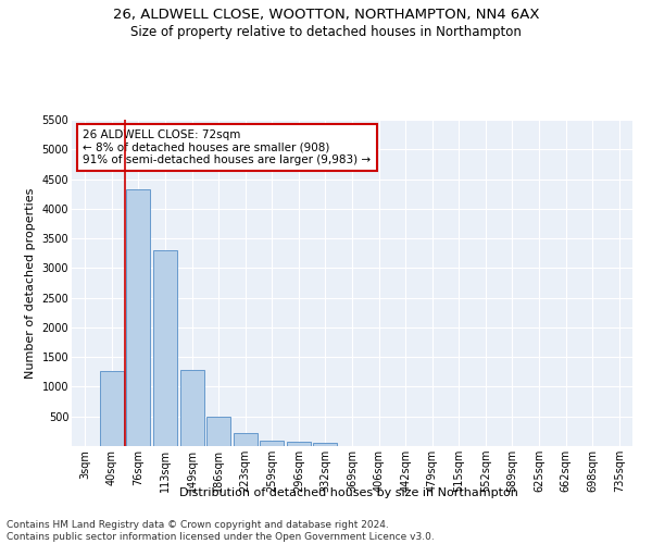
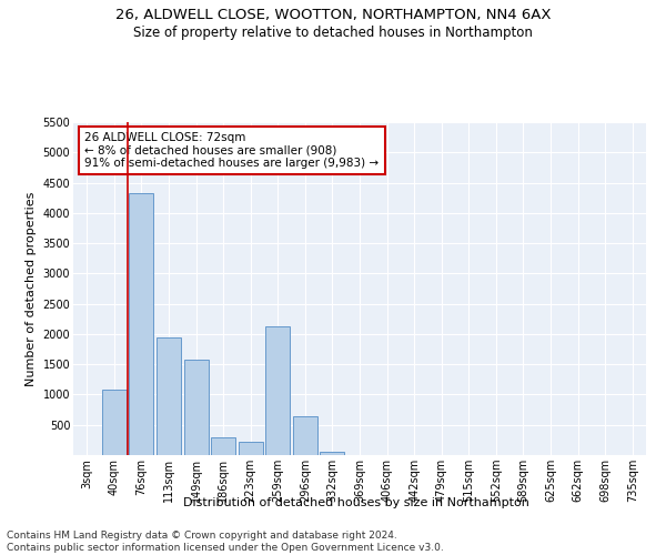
40sqm: 1270 -> 1080
113sqm: 3300 -> 1940
149sqm: 1280 -> 1580
186sqm: 490 -> 300
259sqm: 90 -> 2120
296sqm: 80 -> 640
